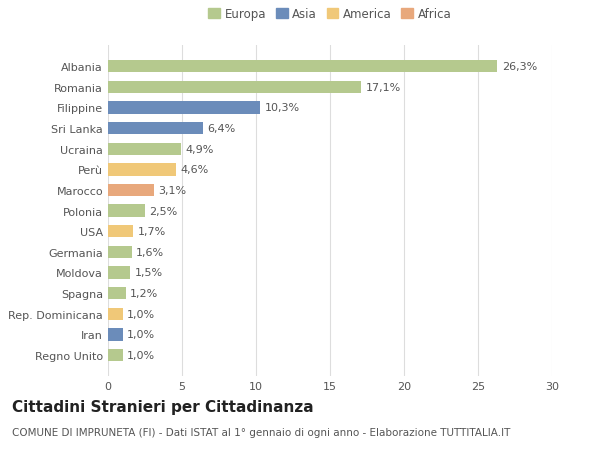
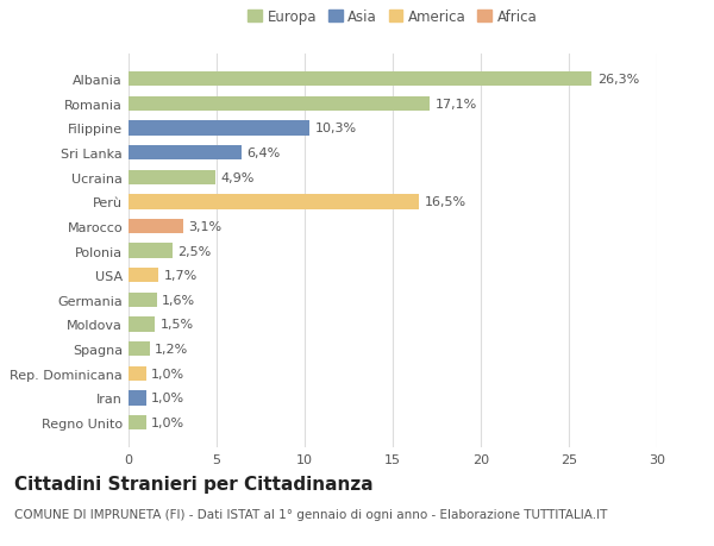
Perù: 4,6% -> 16,5%
